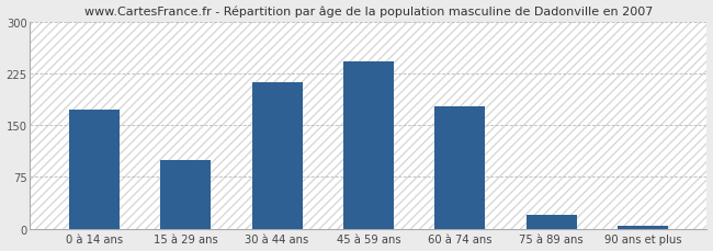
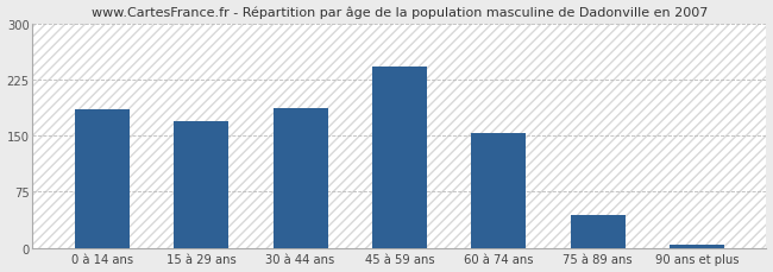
0 à 14 ans: 172 -> 185
15 à 29 ans: 100 -> 170
30 à 44 ans: 212 -> 187
60 à 74 ans: 178 -> 153
75 à 89 ans: 20 -> 44
